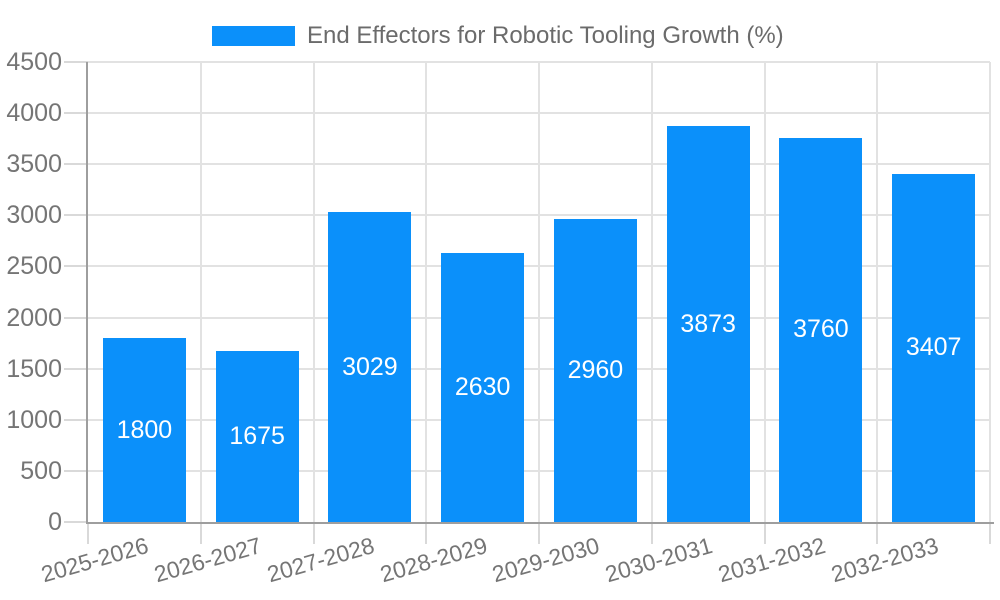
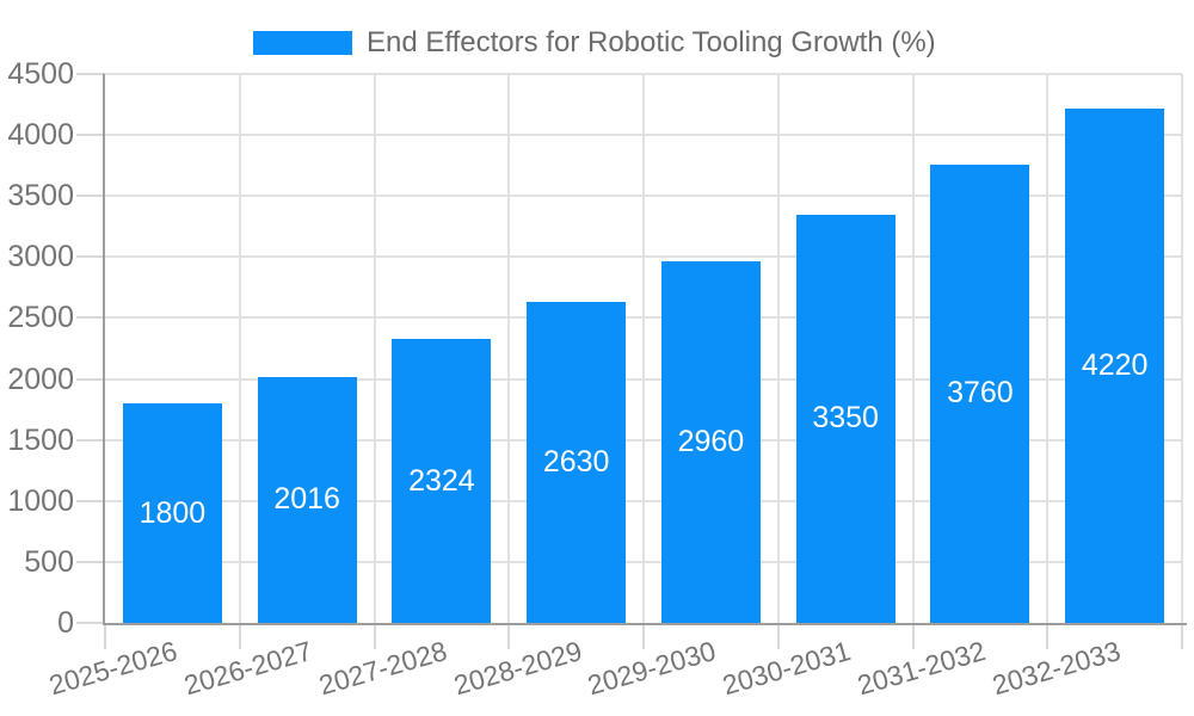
2026-2027: 1675 -> 2016
2027-2028: 3029 -> 2324
2030-2031: 3873 -> 3350
2032-2033: 3407 -> 4220
